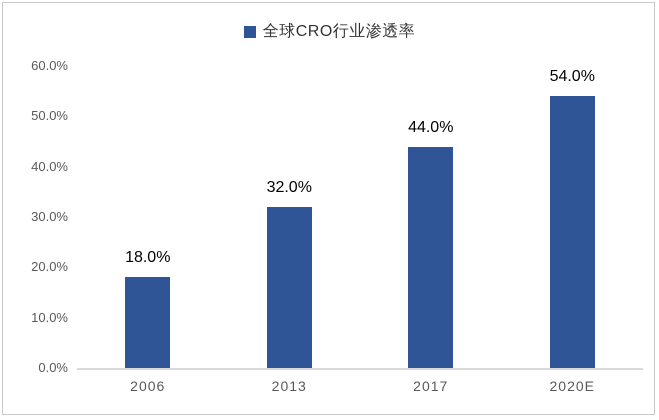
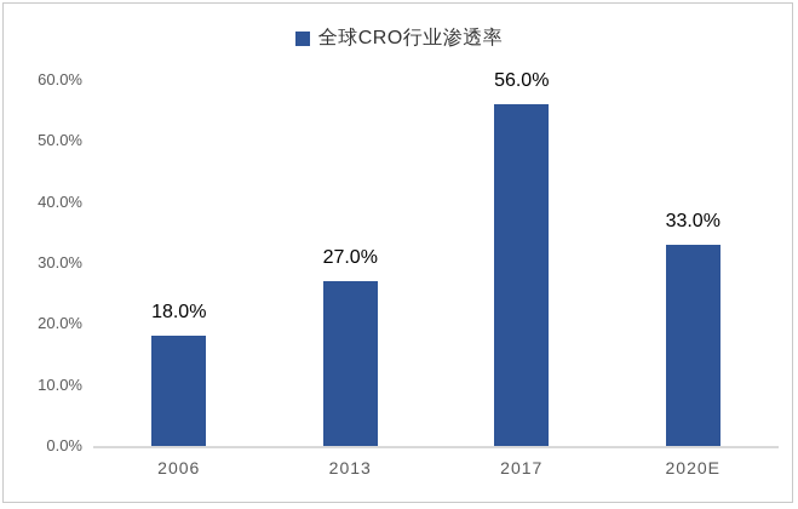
2013: 32.0% -> 27.0%
2017: 44.0% -> 56.0%
2020E: 54.0% -> 33.0%
